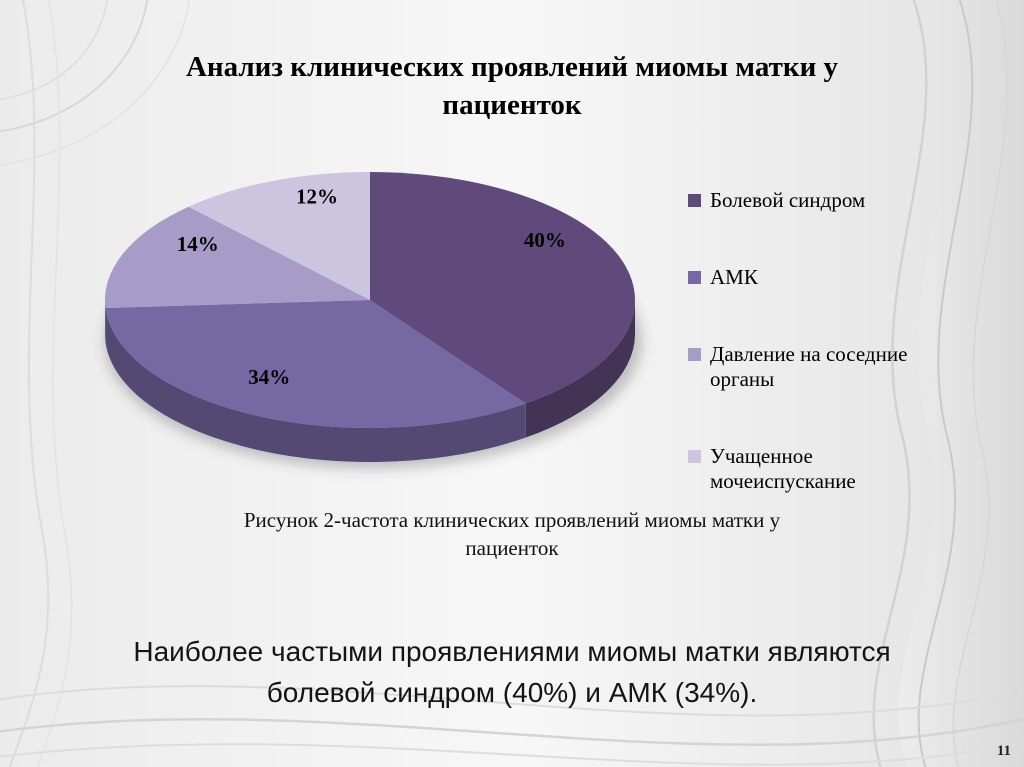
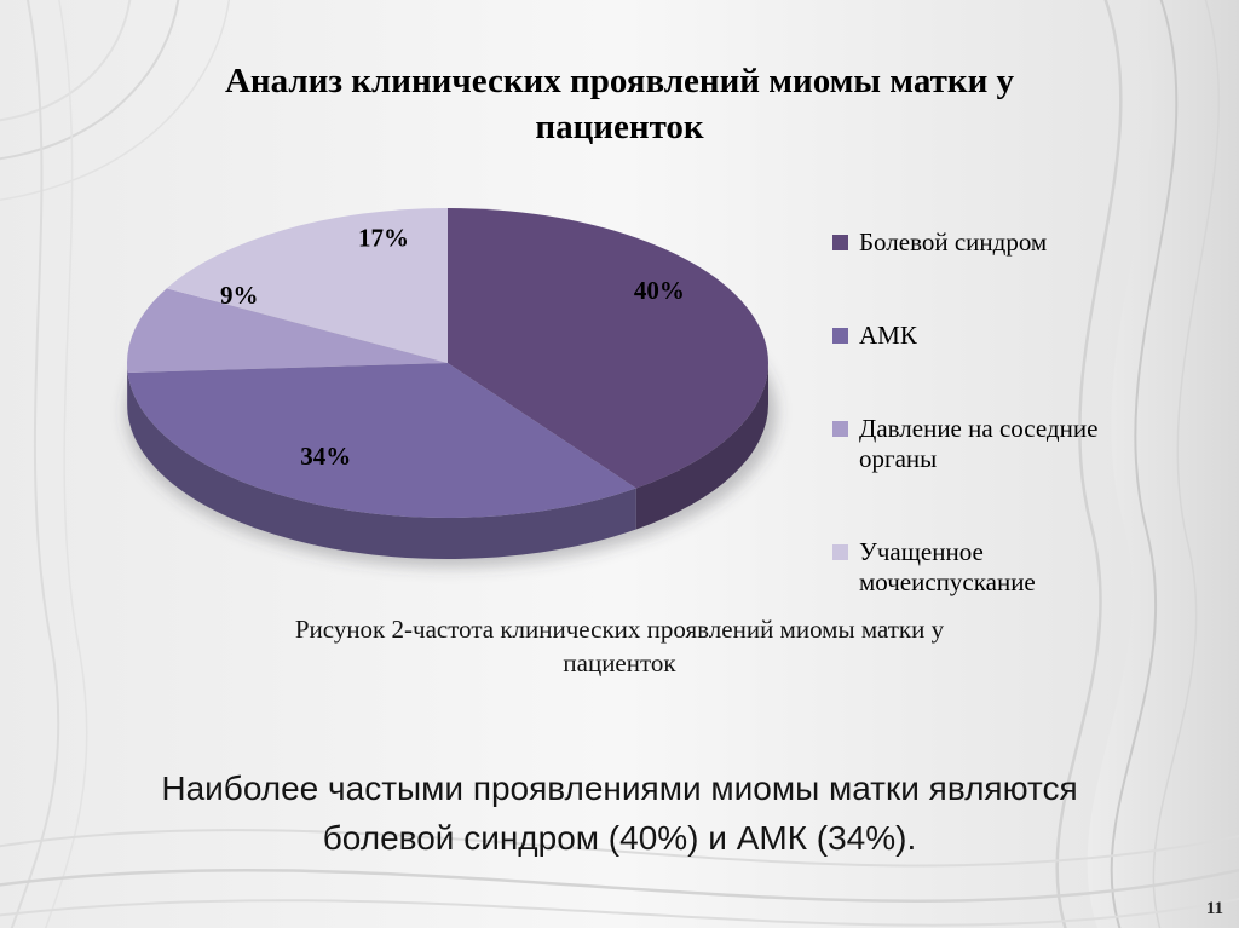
Давление на соседние органы: 14% -> 9%
Учащенное мочеиспускание: 12% -> 17%
